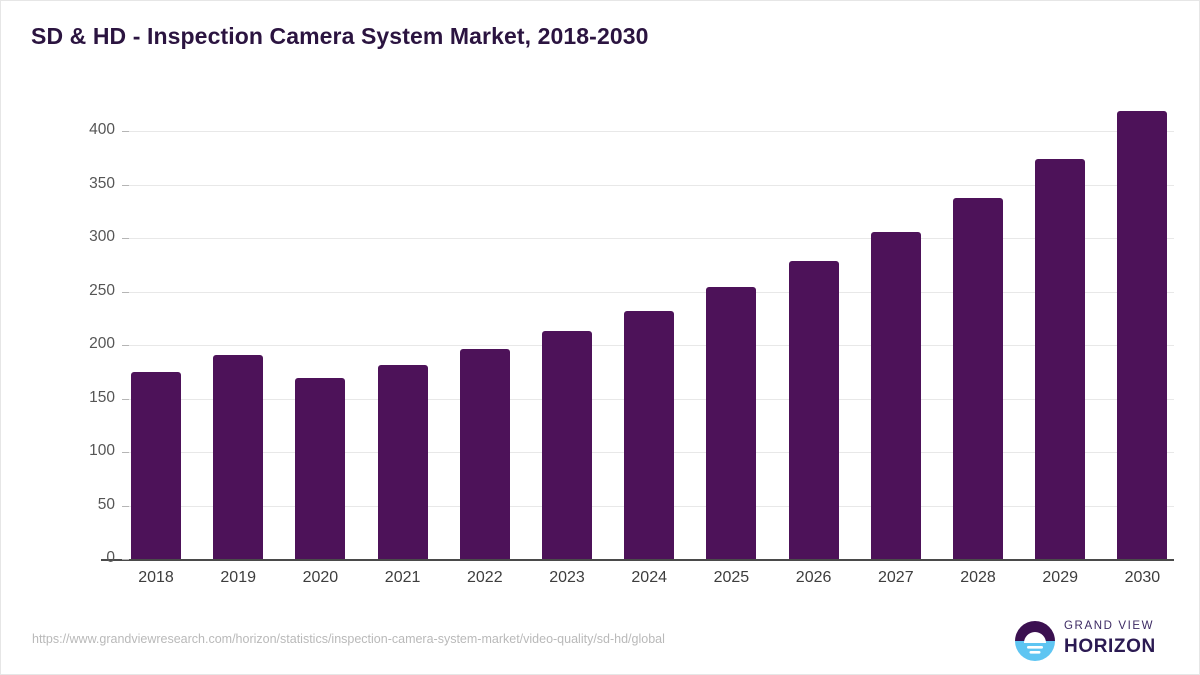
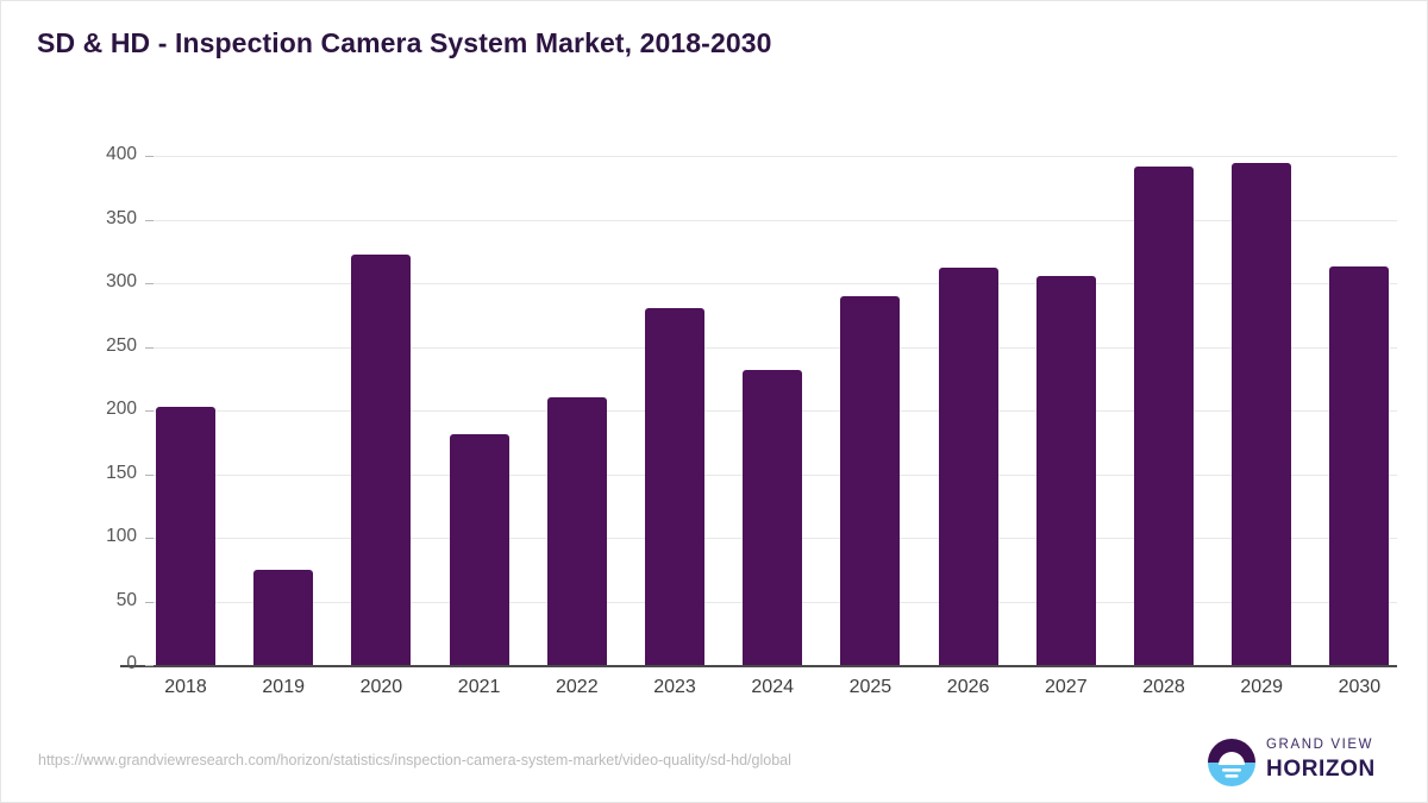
2018: 175 -> 203
2019: 191 -> 75
2020: 169 -> 323
2022: 196 -> 210
2023: 213 -> 281
2025: 254 -> 290
2026: 279 -> 312
2028: 338 -> 392
2029: 374 -> 395
2030: 419 -> 313
